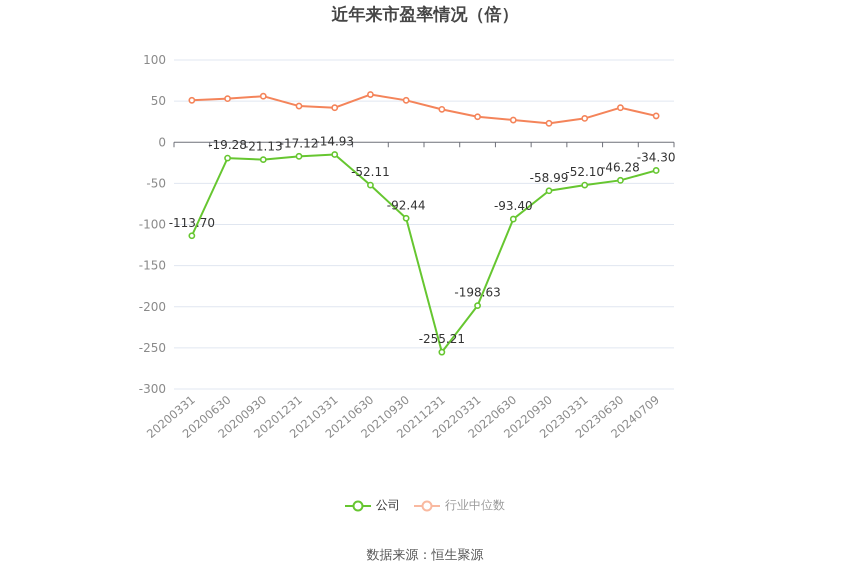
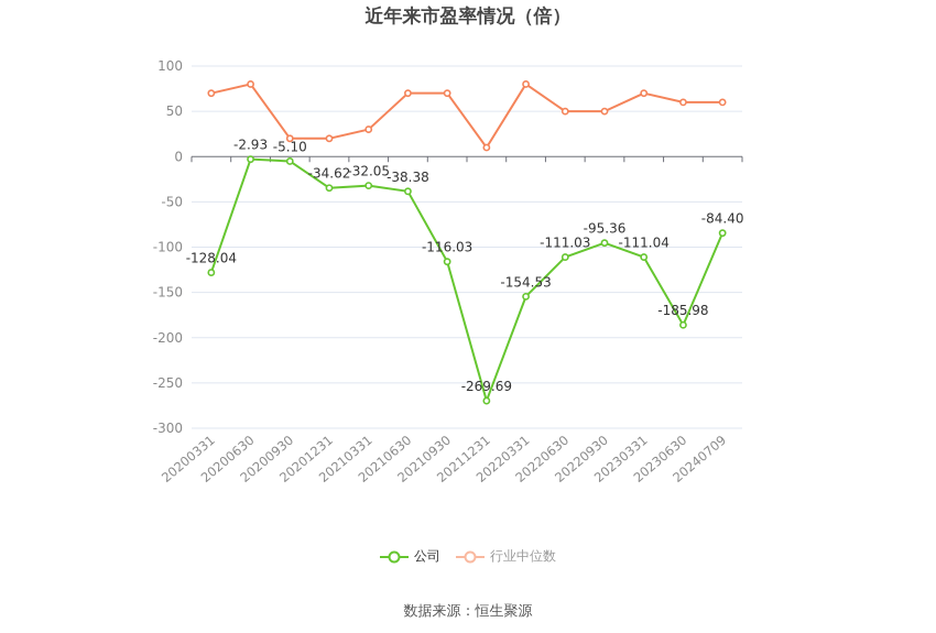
公司/20200331: -113.70 -> -128.04
行业中位数/20200331: 50 -> 70
公司/20200630: -19.28 -> -2.93
行业中位数/20200630: 50 -> 80
公司/20200930: -21.13 -> -5.10
行业中位数/20200930: 60 -> 20
公司/20201231: -17.12 -> -34.62
行业中位数/20201231: 40 -> 20
公司/20210331: -14.93 -> -32.05
行业中位数/20210331: 40 -> 30
公司/20210630: -52.11 -> -38.38
行业中位数/20210630: 60 -> 70
公司/20210930: -92.44 -> -116.03
行业中位数/20210930: 50 -> 70
公司/20211231: -255.21 -> -269.69
行业中位数/20211231: 40 -> 10
公司/20220331: -198.63 -> -154.53
行业中位数/20220331: 30 -> 80
公司/20220630: -93.40 -> -111.03
行业中位数/20220630: 30 -> 50
公司/20220930: -58.99 -> -95.36
行业中位数/20220930: 20 -> 50
公司/20230331: -52.10 -> -111.04
行业中位数/20230331: 30 -> 70
公司/20230630: -46.28 -> -185.98
行业中位数/20230630: 40 -> 60
公司/20240709: -34.30 -> -84.40
行业中位数/20240709: 30 -> 60
